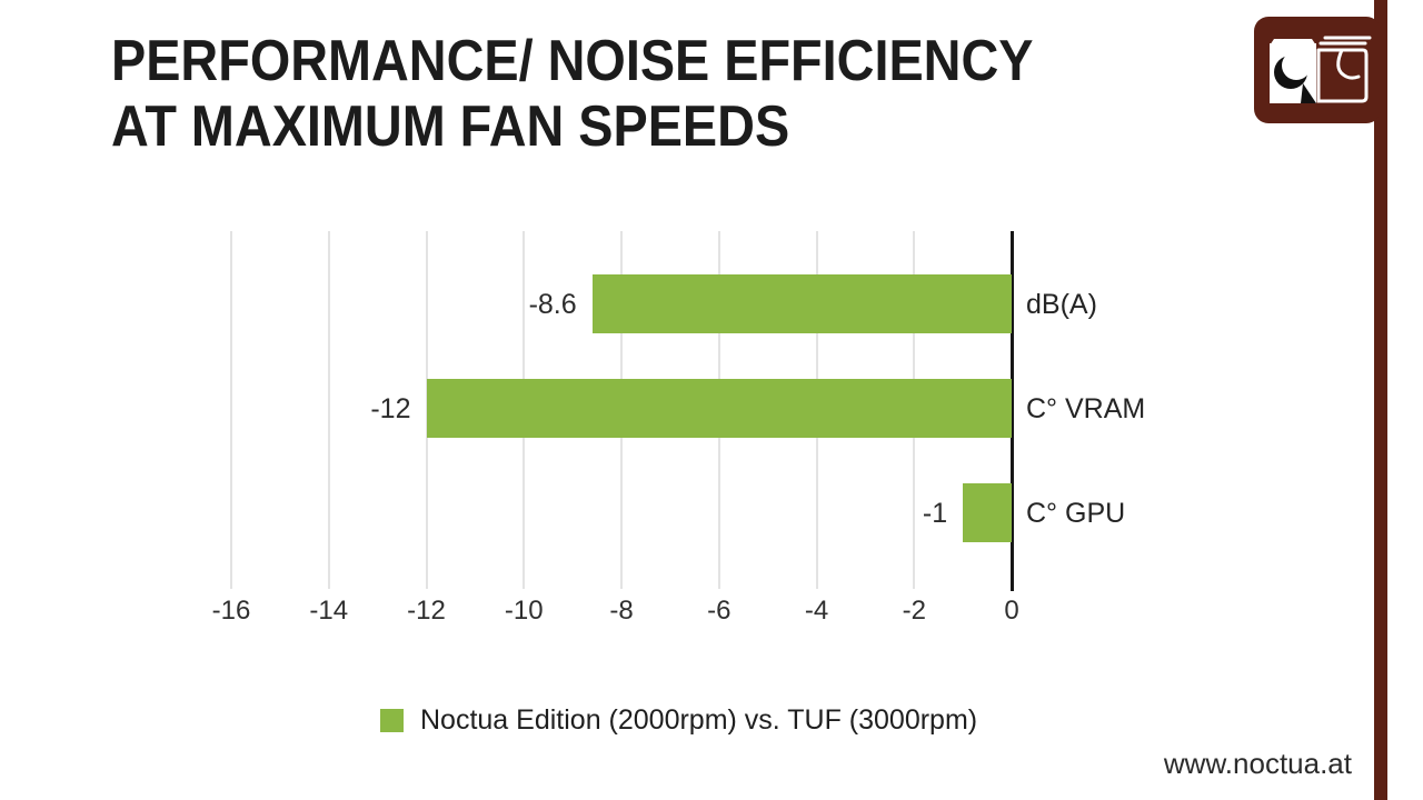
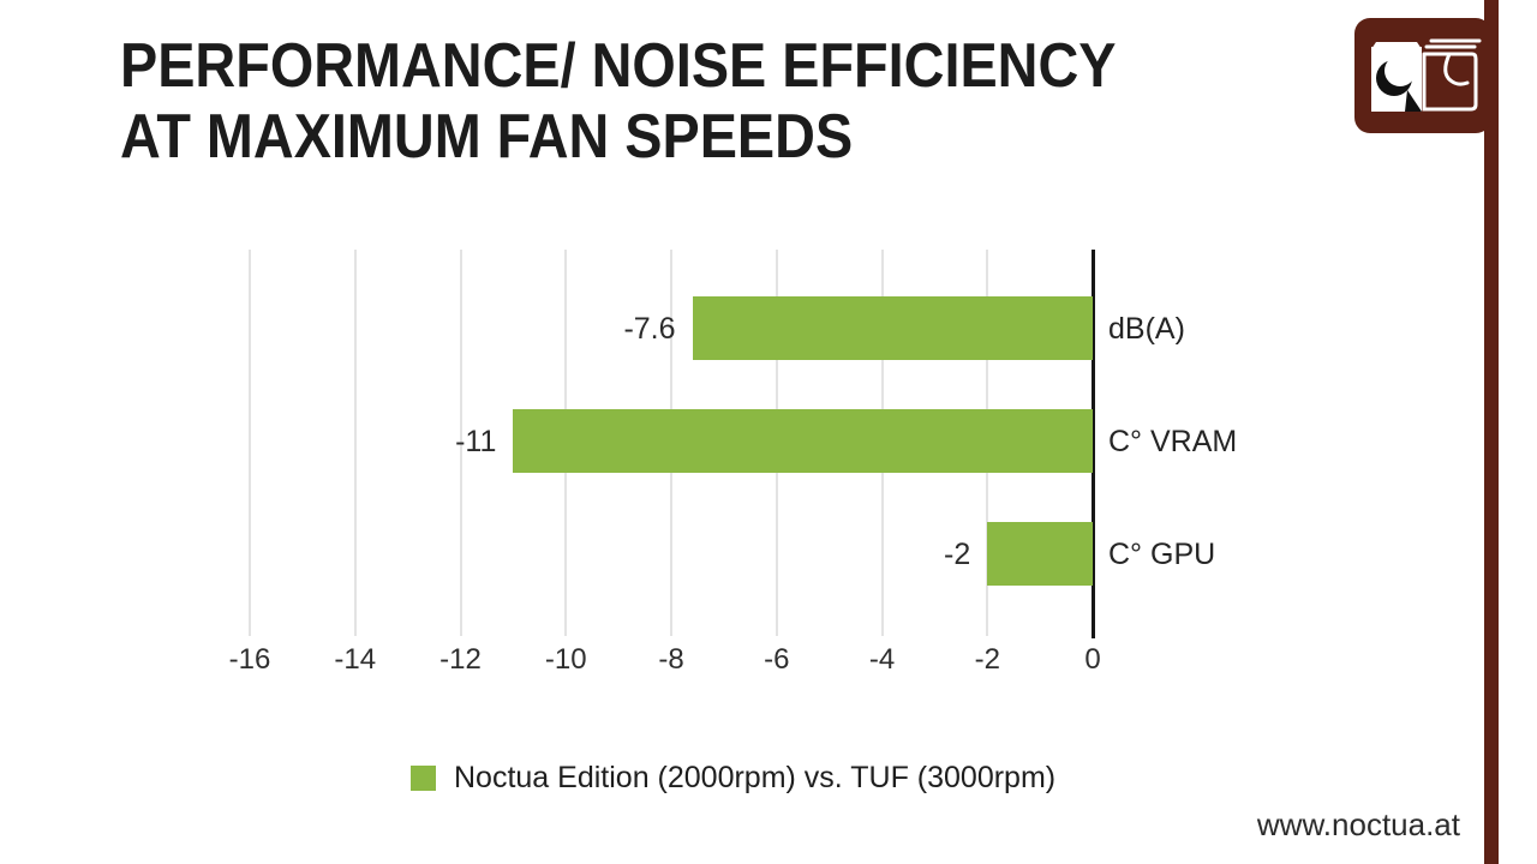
dB(A): -8.6 -> -7.6
C° VRAM: -12 -> -11
C° GPU: -1 -> -2
